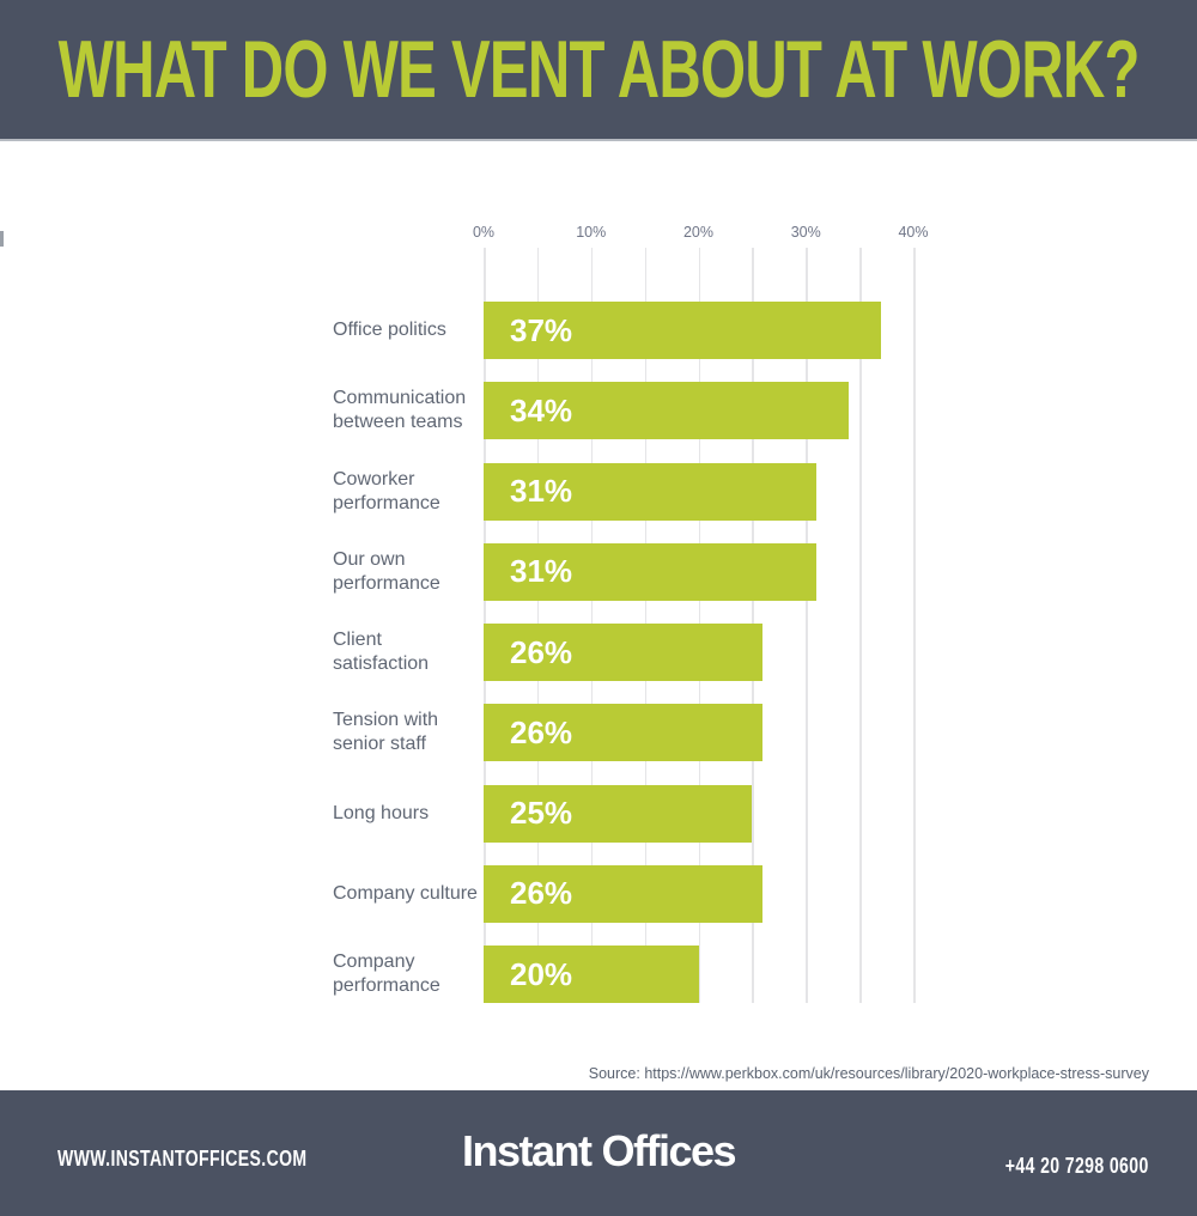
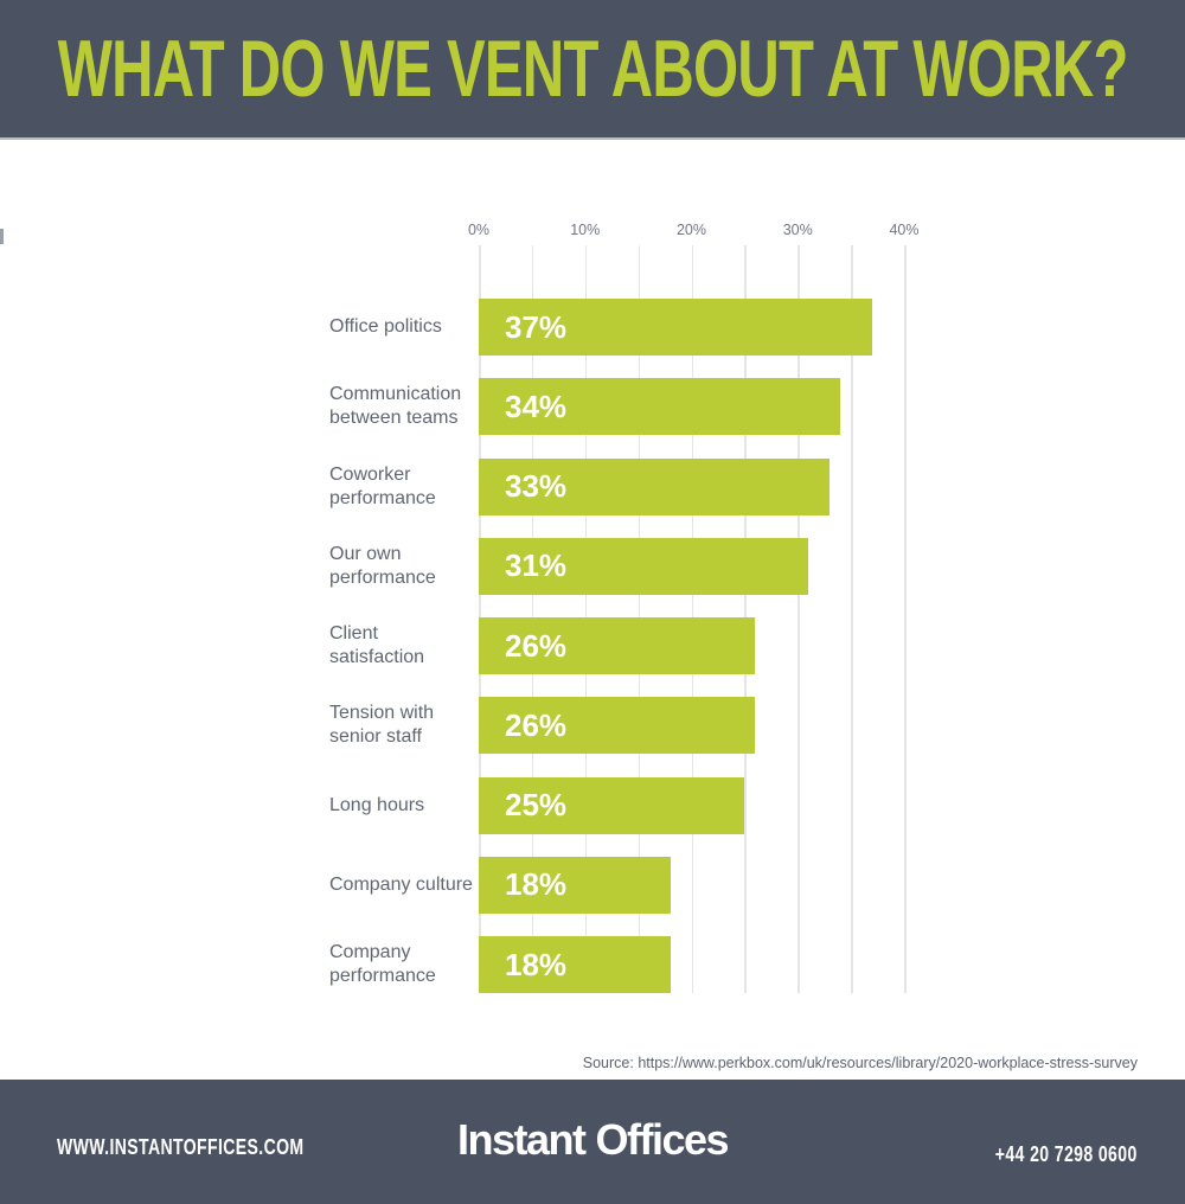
Coworker performance: 31% -> 33%
Company culture: 26% -> 18%
Company performance: 20% -> 18%
